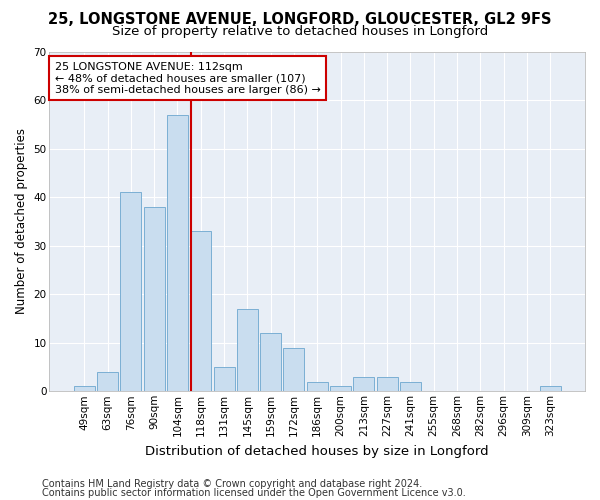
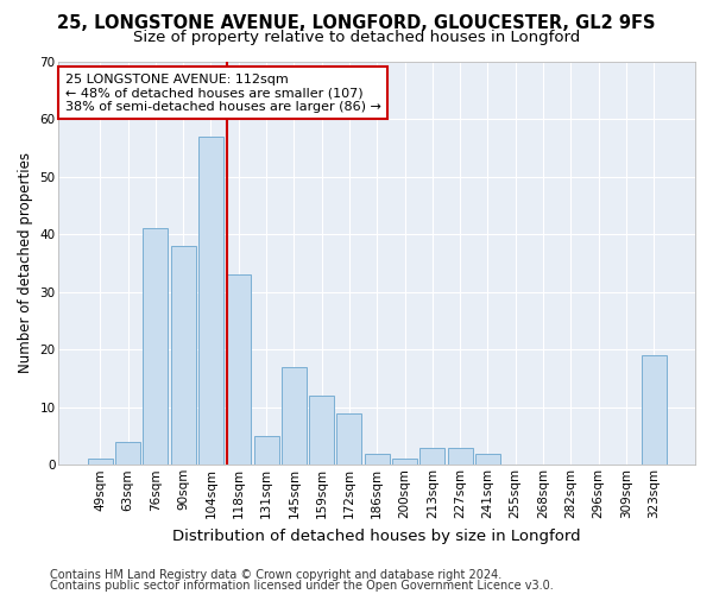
323sqm: 1 -> 19
